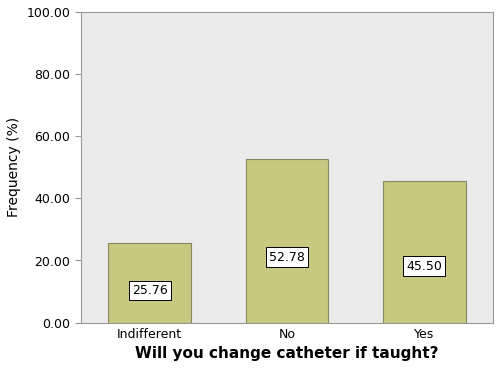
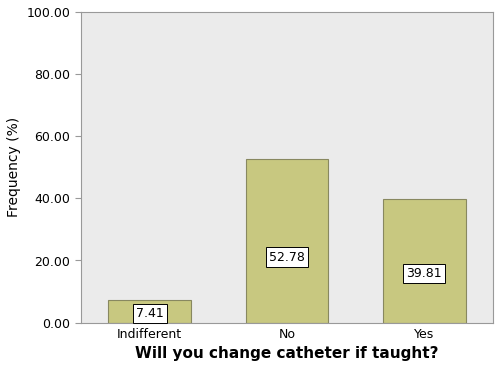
Indifferent: 25.76 -> 7.41
Yes: 45.50 -> 39.81
